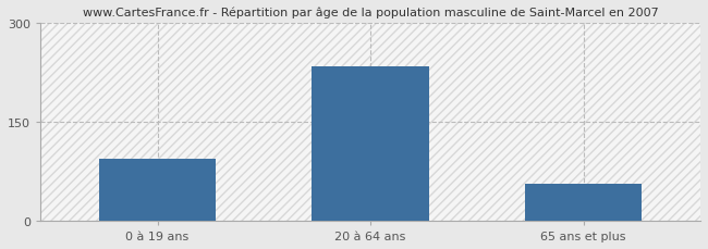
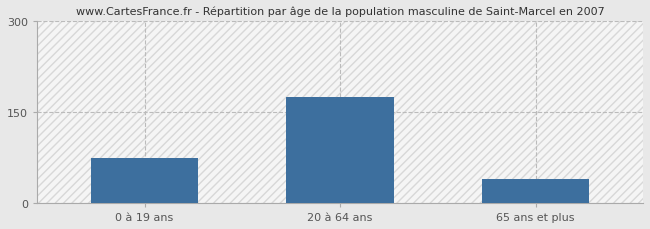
0 à 19 ans: 94 -> 75
20 à 64 ans: 234 -> 175
65 ans et plus: 56 -> 40
